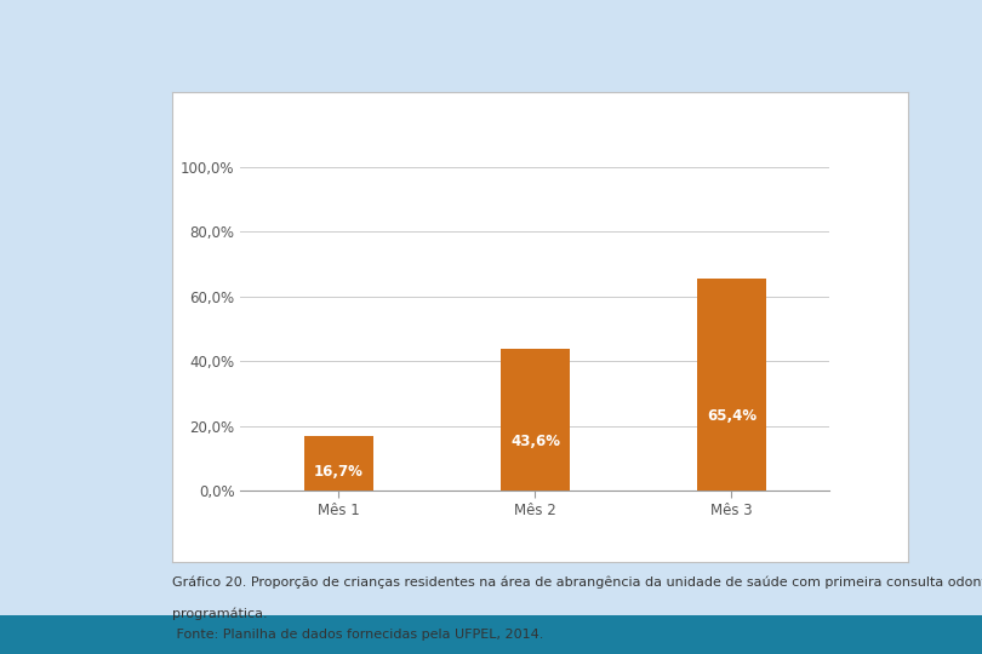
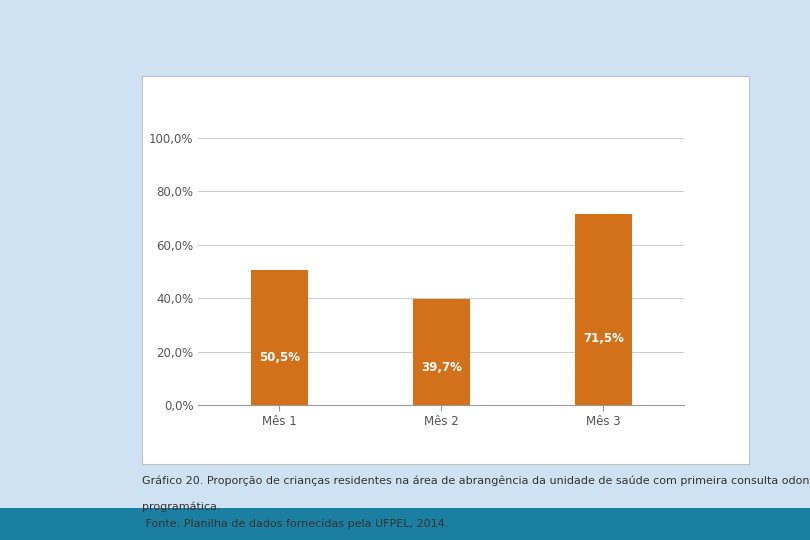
Mês 1: 16,7% -> 50,5%
Mês 2: 43,6% -> 39,7%
Mês 3: 65,4% -> 71,5%
